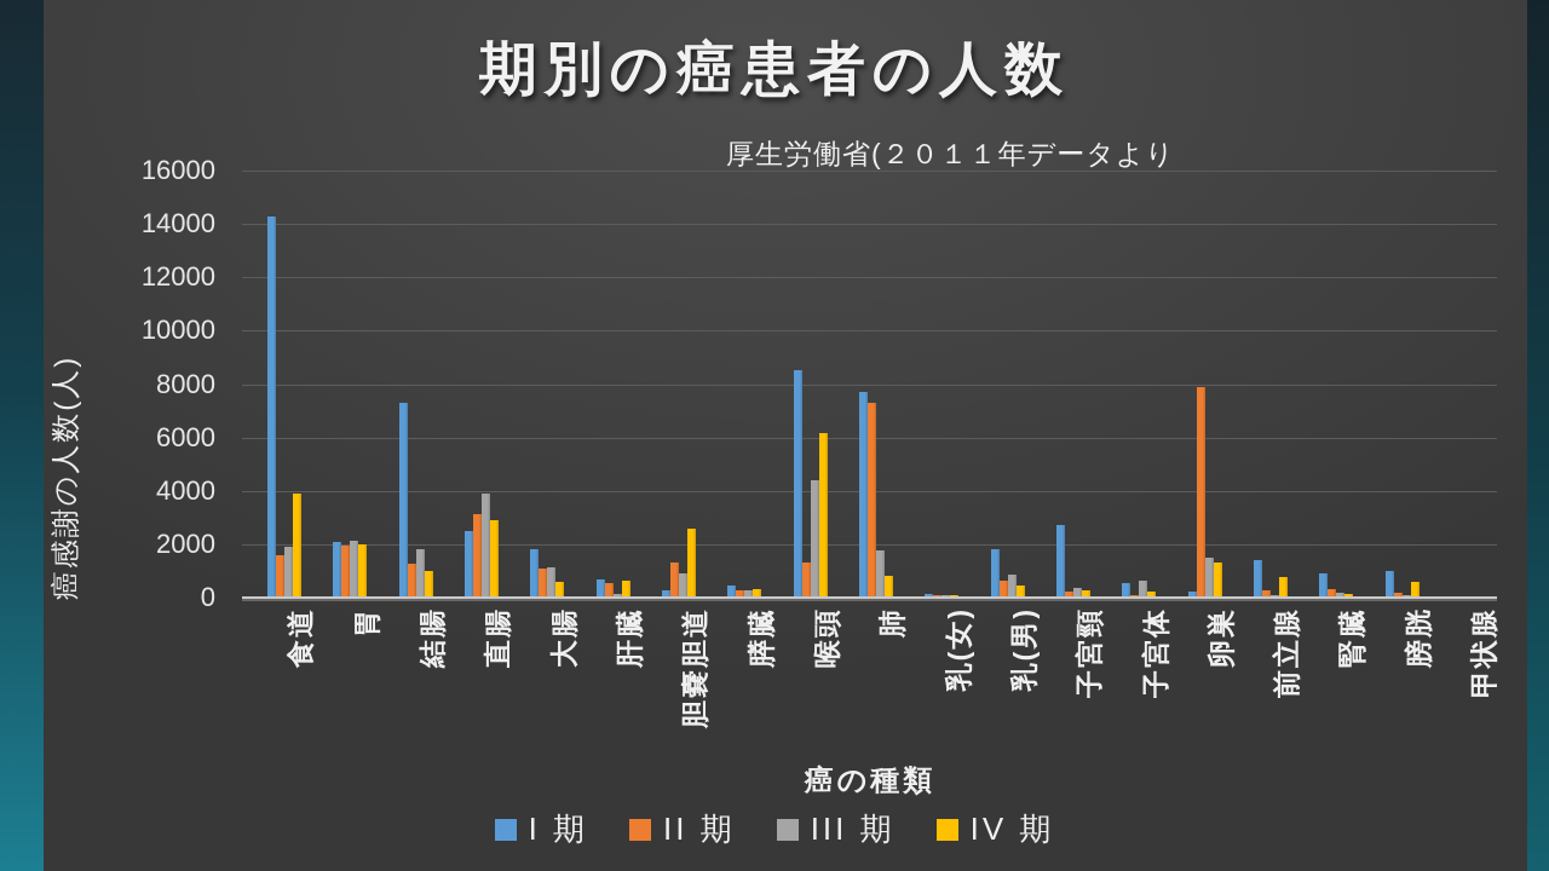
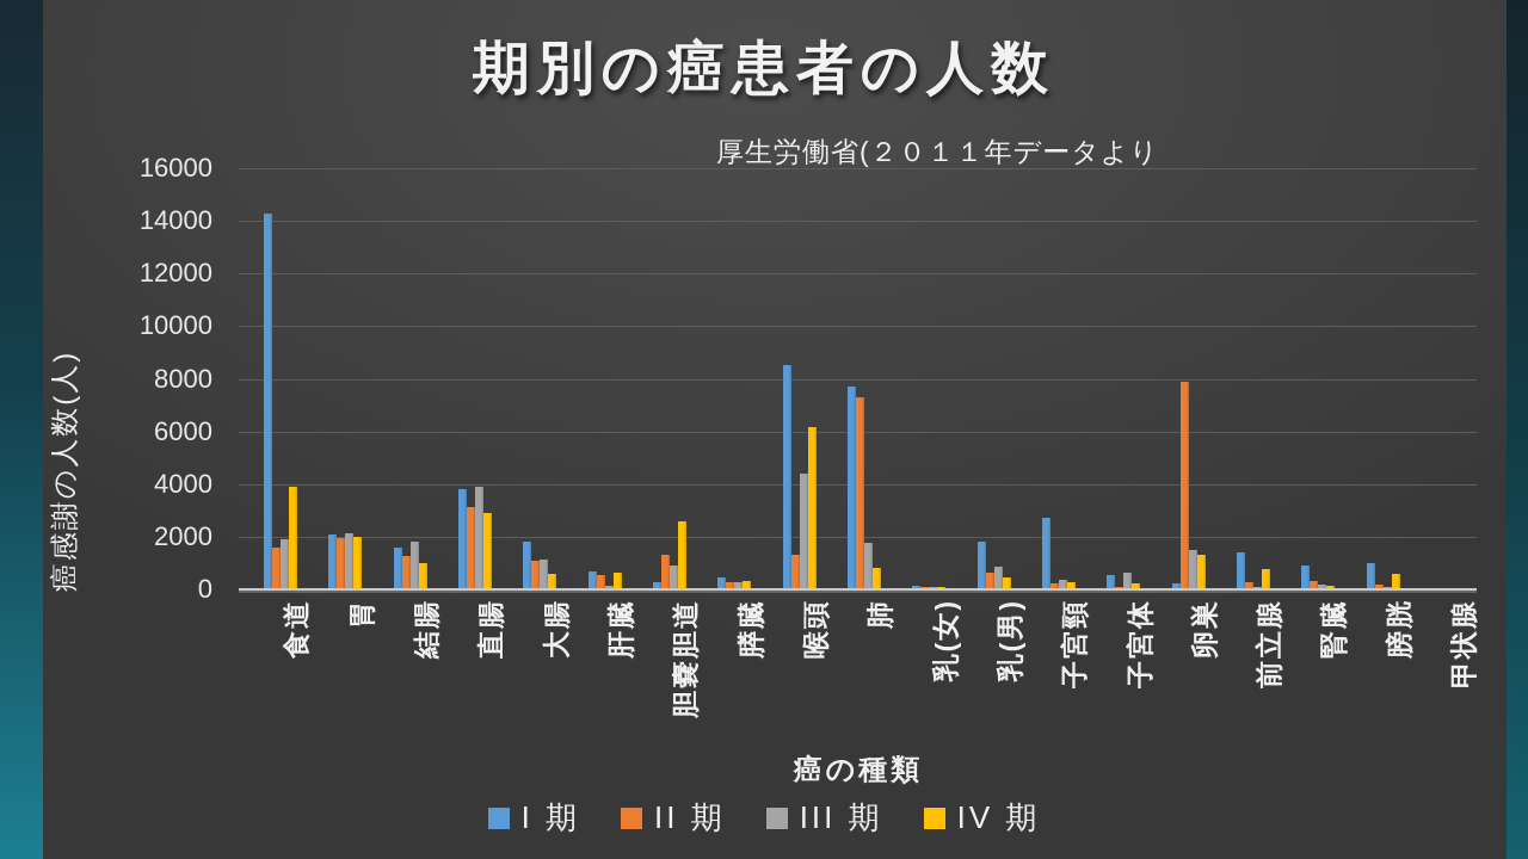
I 期/結腸: 7300 -> 1600
I 期/直腸: 2500 -> 3800
